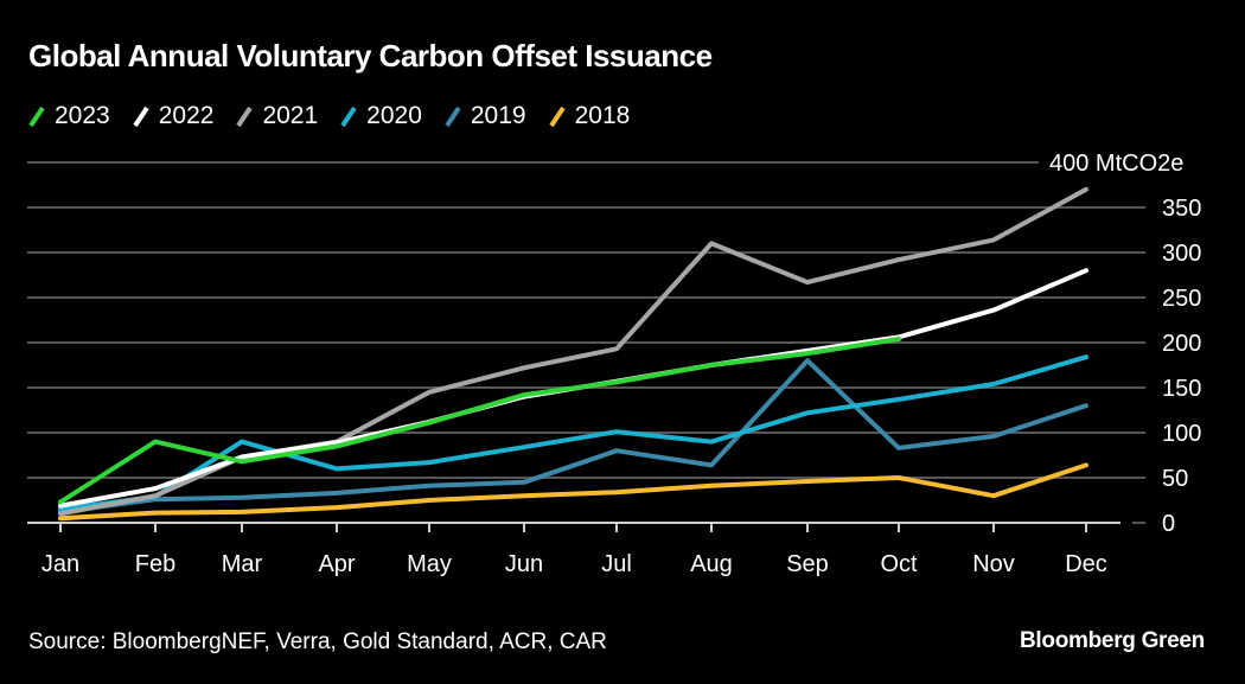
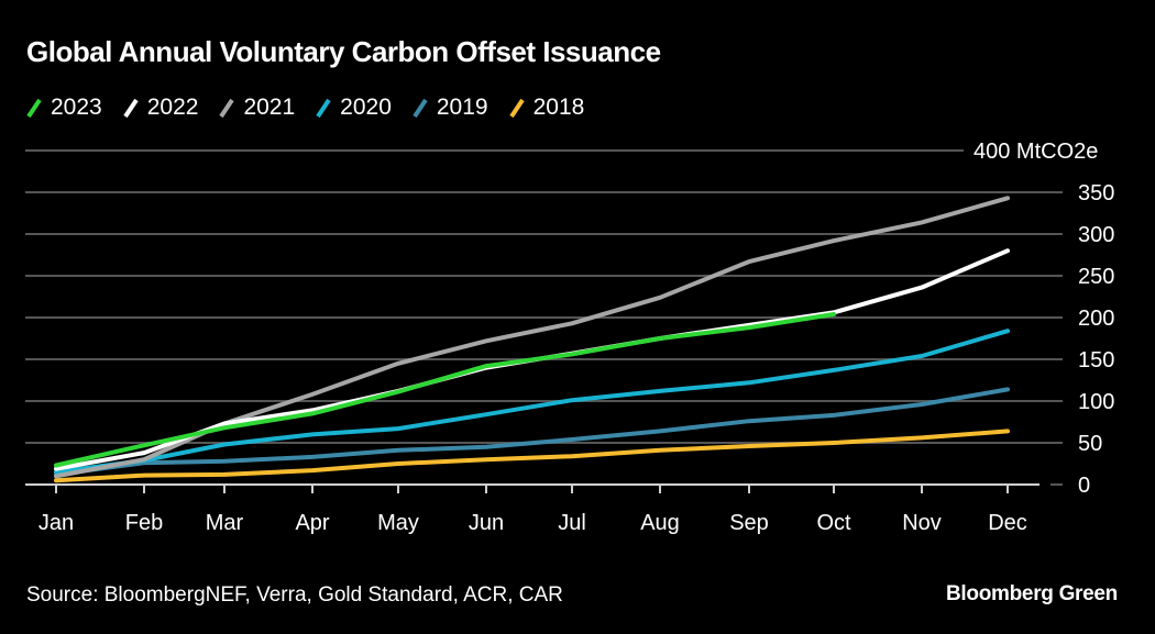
2023/Feb: 90 -> 50
2020/Mar: 90 -> 50
2021/Apr: 90 -> 110
2019/Jul: 80 -> 50
2021/Aug: 310 -> 220
2020/Aug: 90 -> 110
2019/Sep: 180 -> 80
2018/Nov: 30 -> 60
2021/Dec: 370 -> 340
2019/Dec: 130 -> 110
